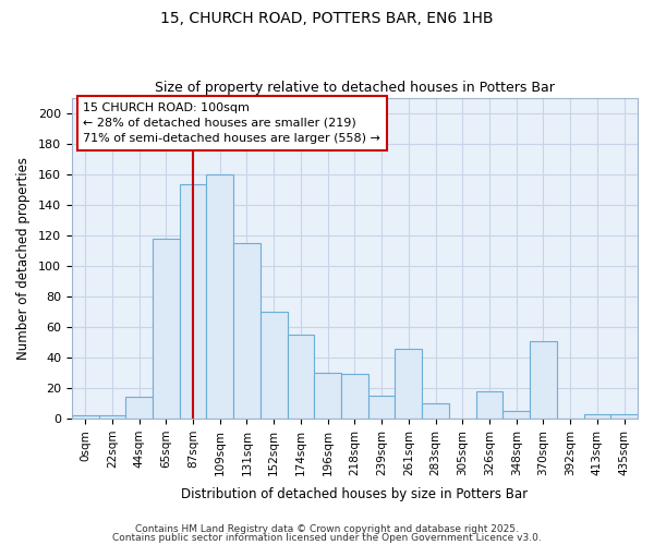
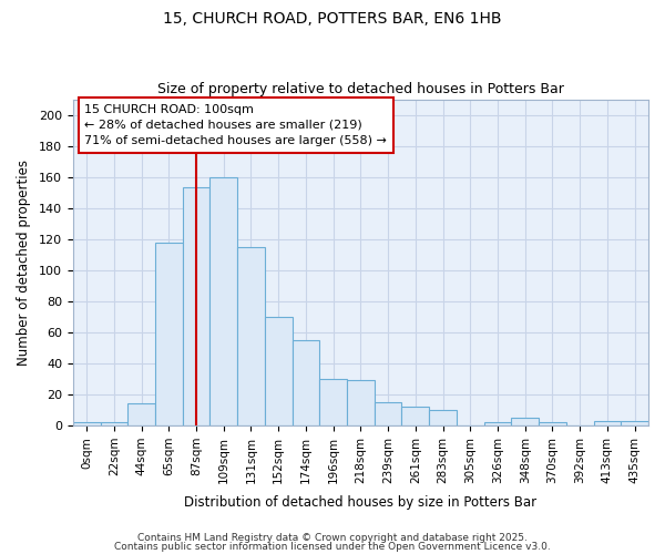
261sqm: 46 -> 12
326sqm: 18 -> 2
370sqm: 51 -> 2
